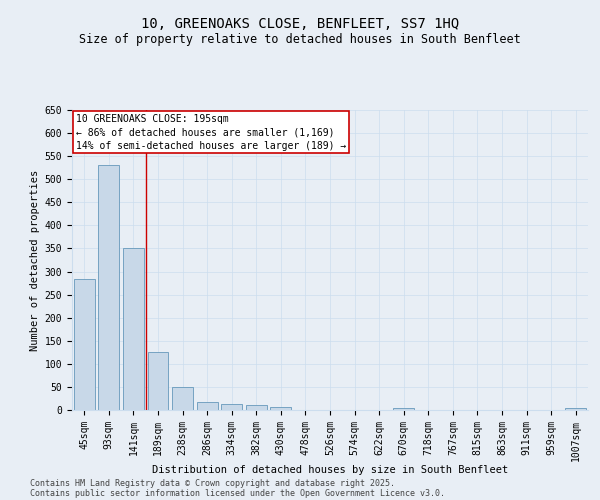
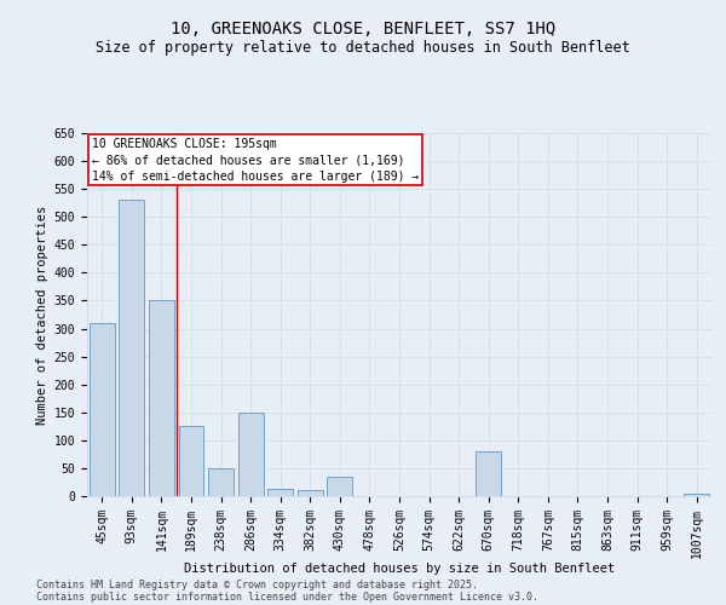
45sqm: 283 -> 310
286sqm: 17 -> 150
430sqm: 7 -> 35
670sqm: 5 -> 80
